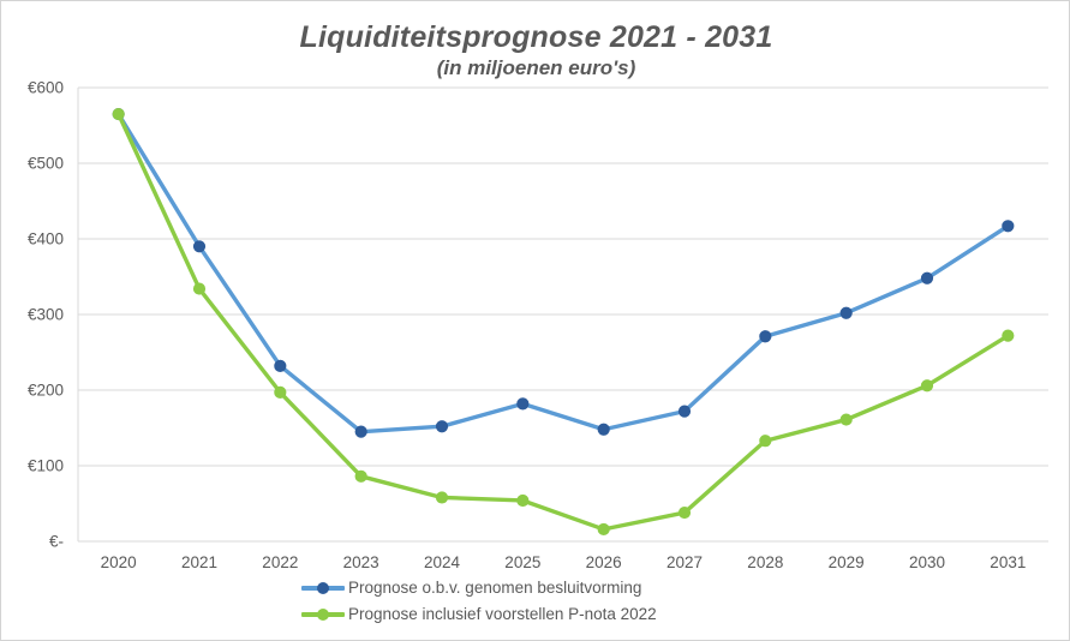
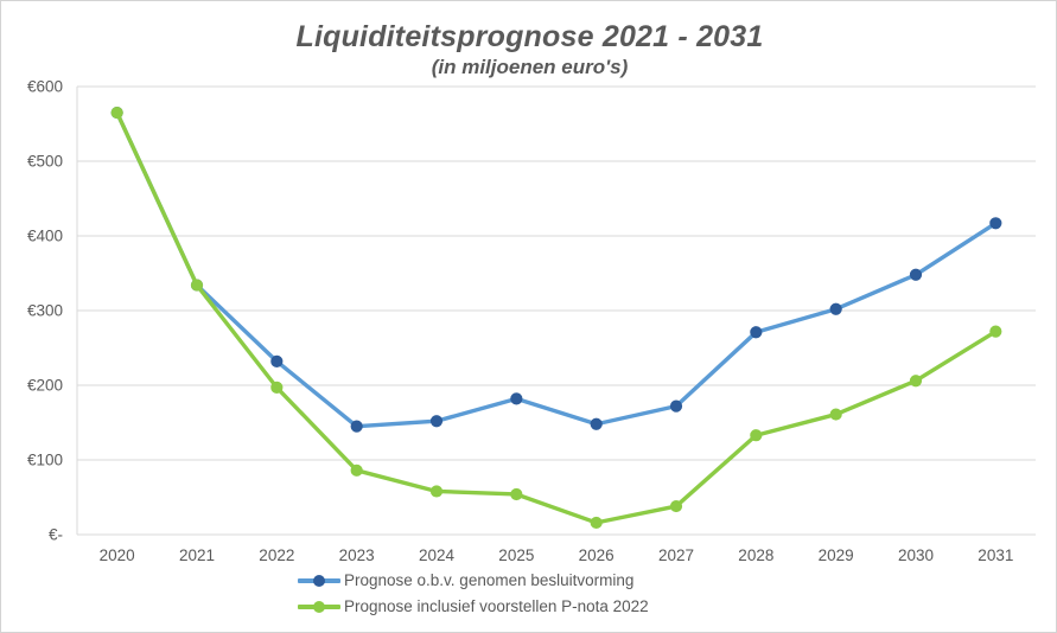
Prognose o.b.v. genomen besluitvorming/2021: €390 -> €330
